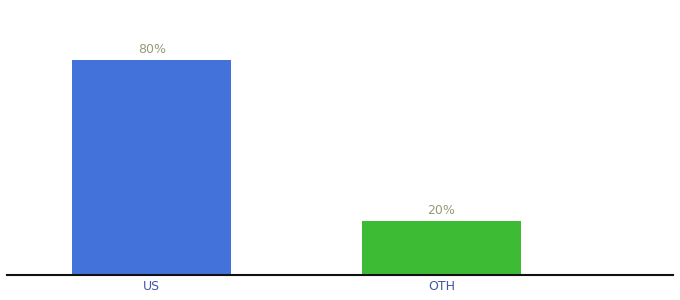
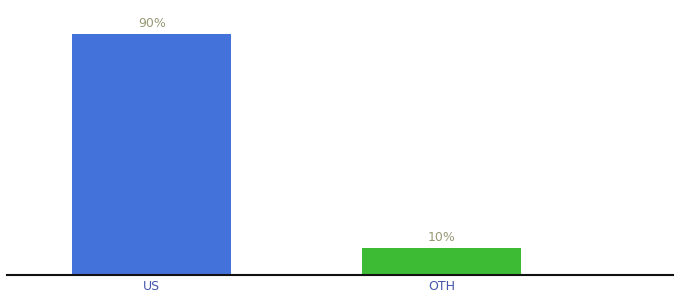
US: 80% -> 90%
OTH: 20% -> 10%
